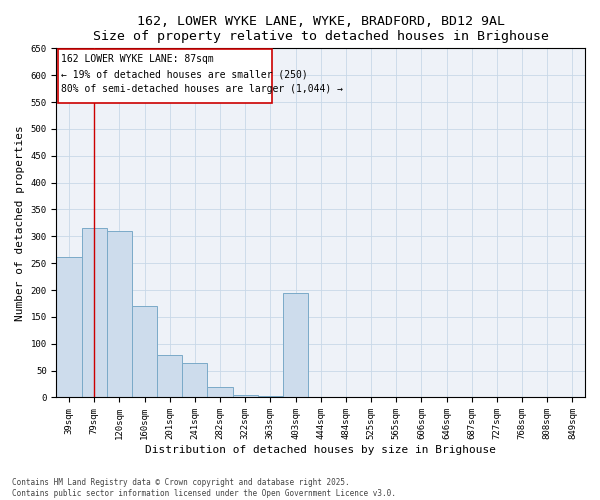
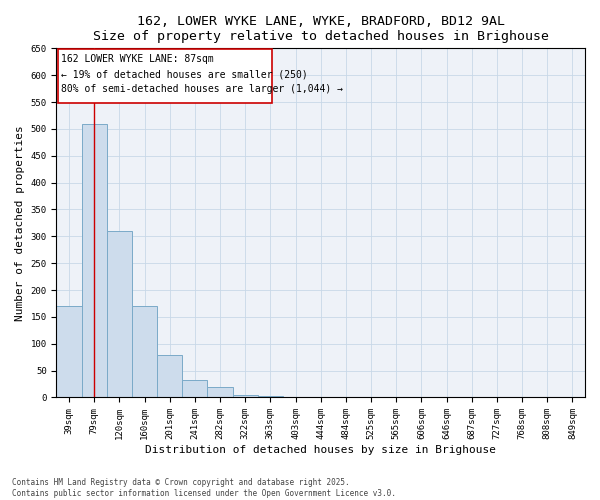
39sqm: 262 -> 170
79sqm: 316 -> 510
241sqm: 64 -> 33
403sqm: 194 -> 1
